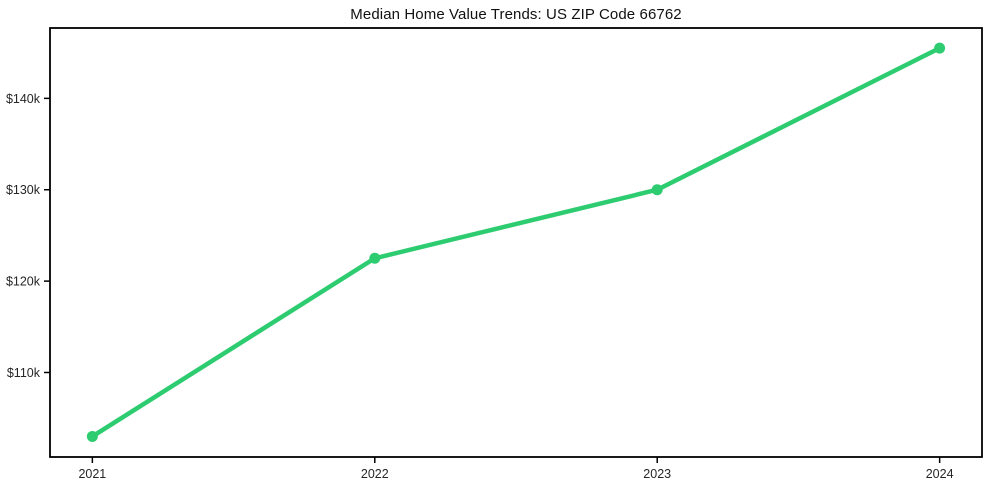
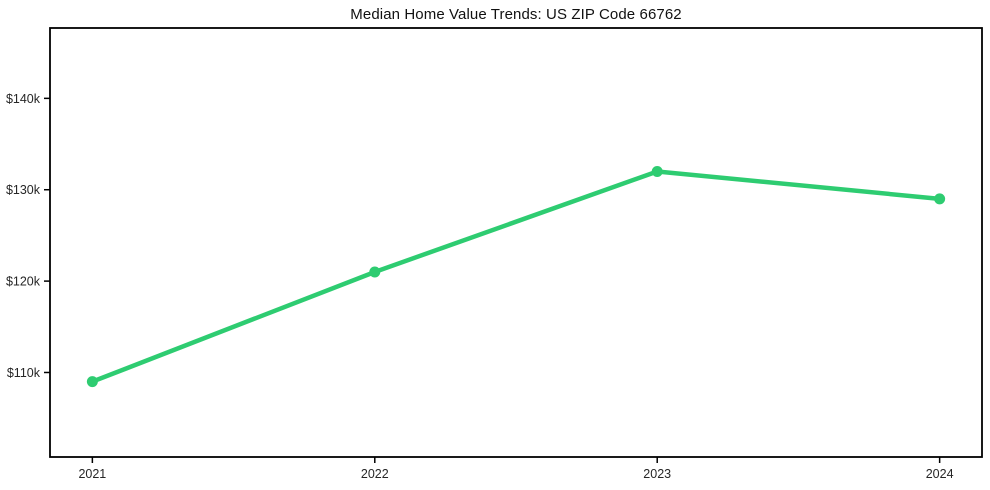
2021: $103k -> $109k
2022: $122k -> $121k
2023: $130k -> $132k
2024: $146k -> $129k
